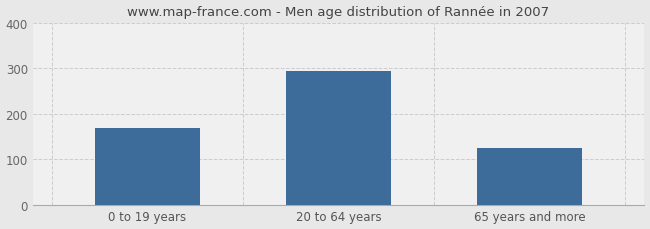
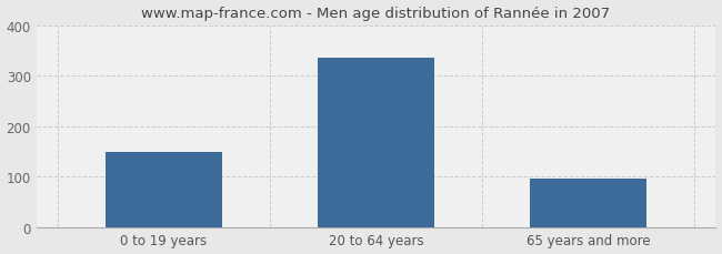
0 to 19 years: 170 -> 150
20 to 64 years: 295 -> 335
65 years and more: 125 -> 97
